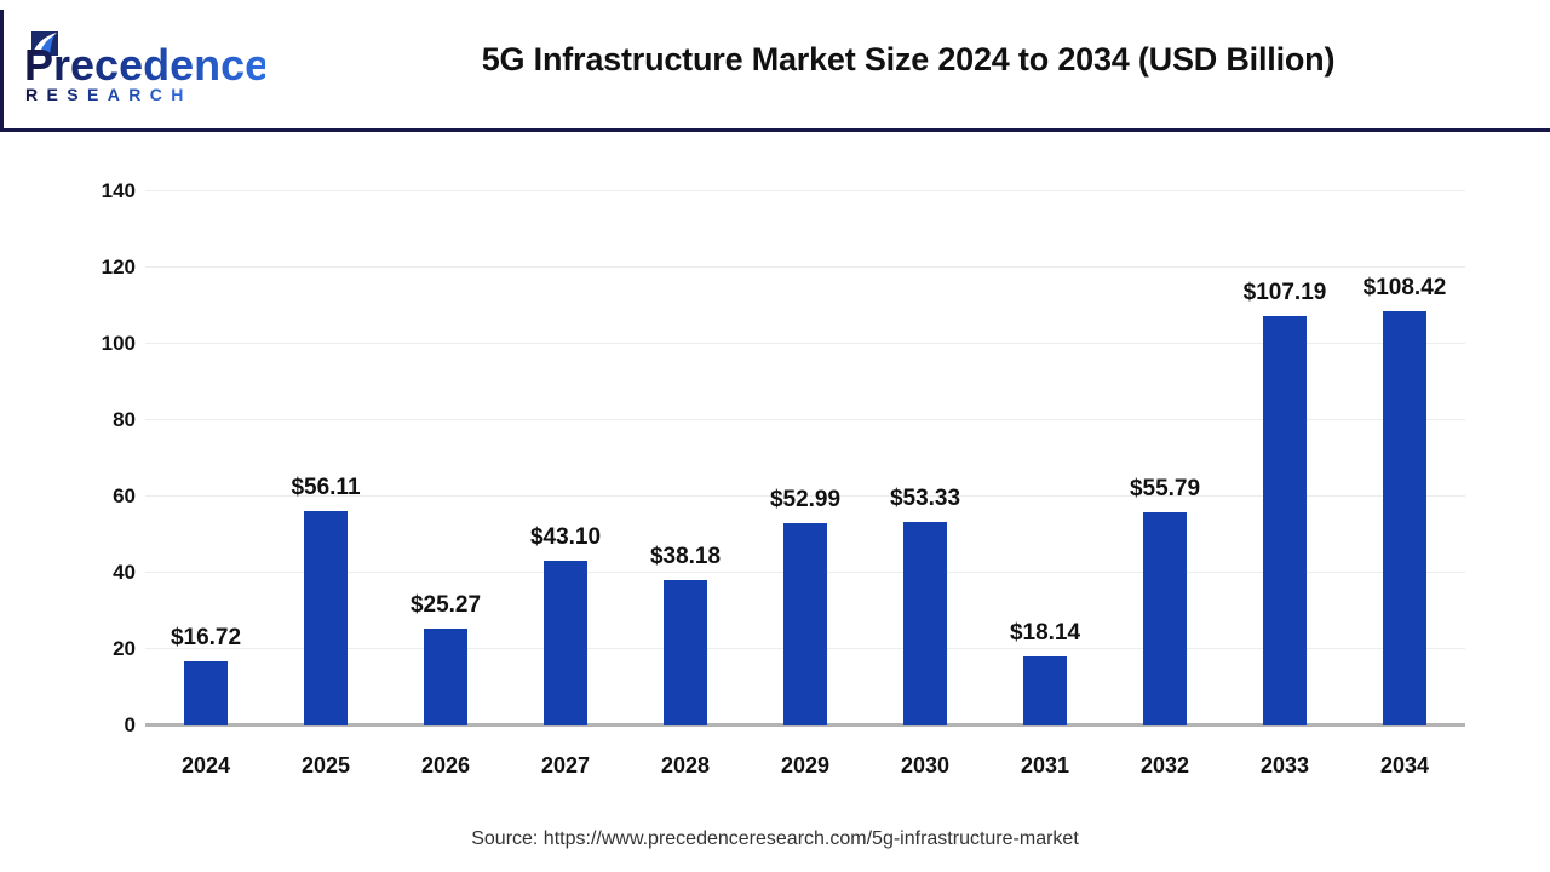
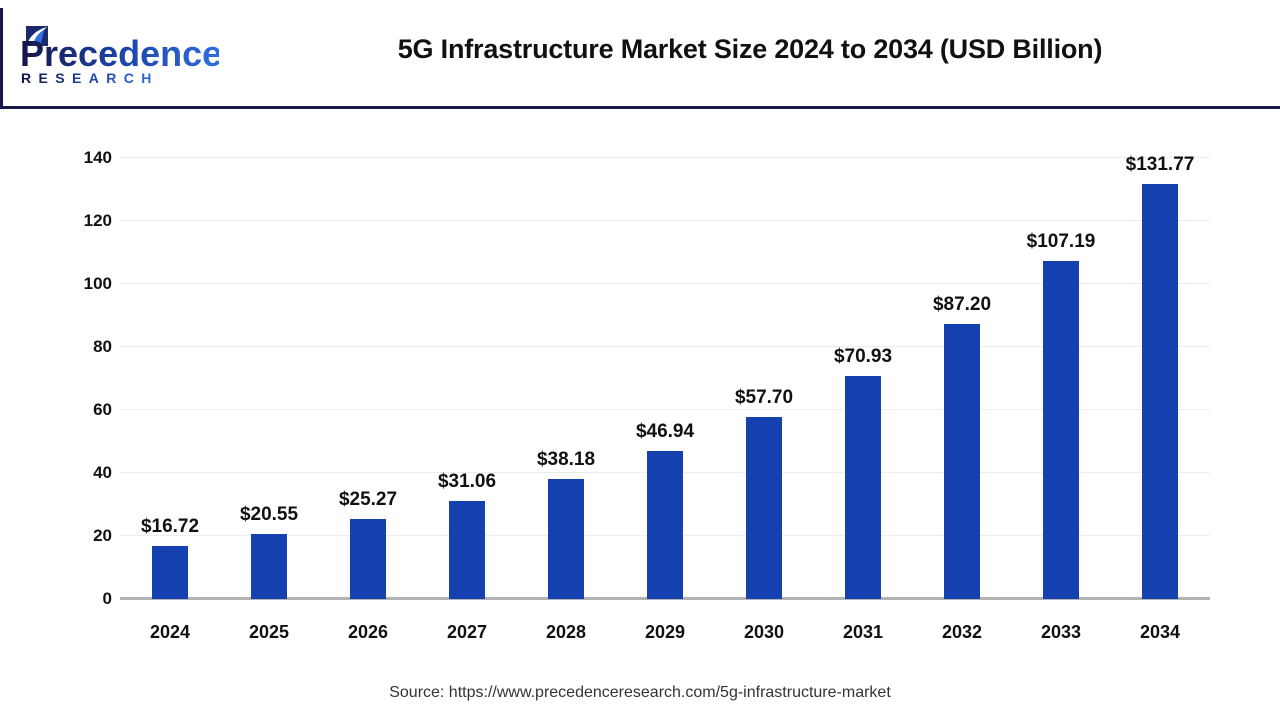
2025: $56.11 -> $20.55
2027: $43.10 -> $31.06
2029: $52.99 -> $46.94
2030: $53.33 -> $57.70
2031: $18.14 -> $70.93
2032: $55.79 -> $87.20
2034: $108.42 -> $131.77
